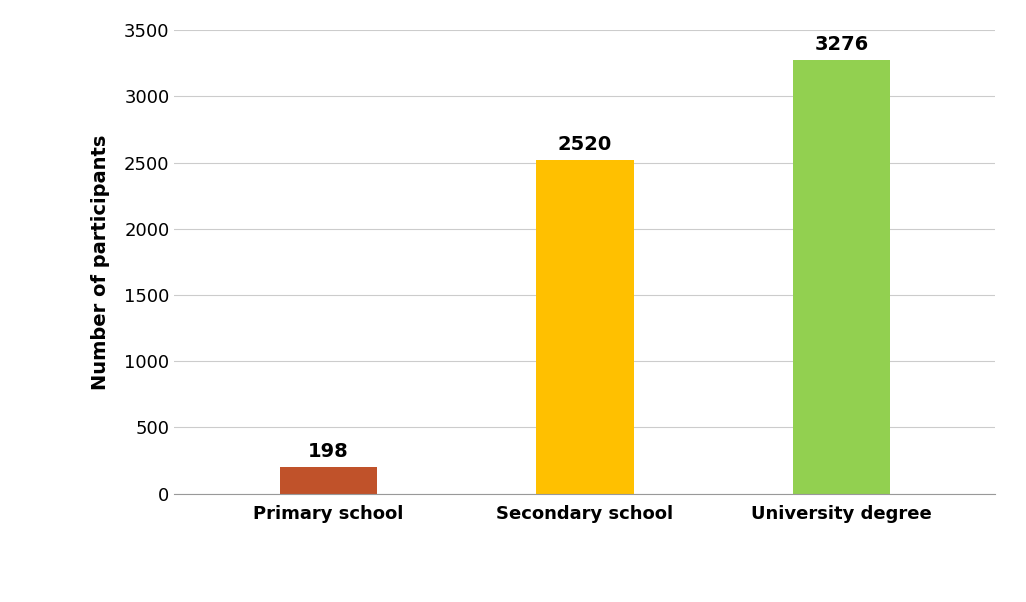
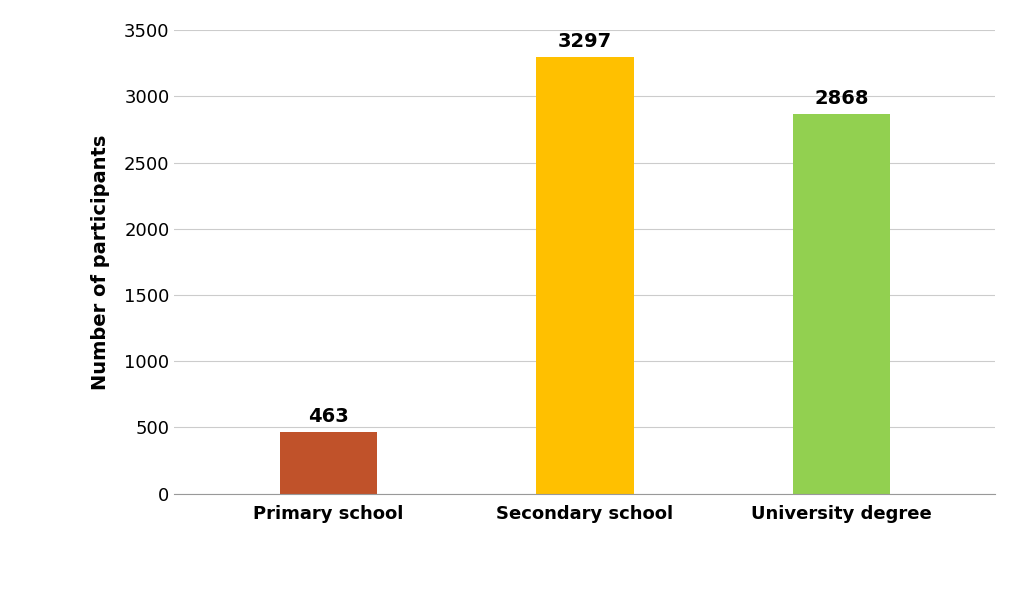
Primary school: 198 -> 463
Secondary school: 2520 -> 3297
University degree: 3276 -> 2868
